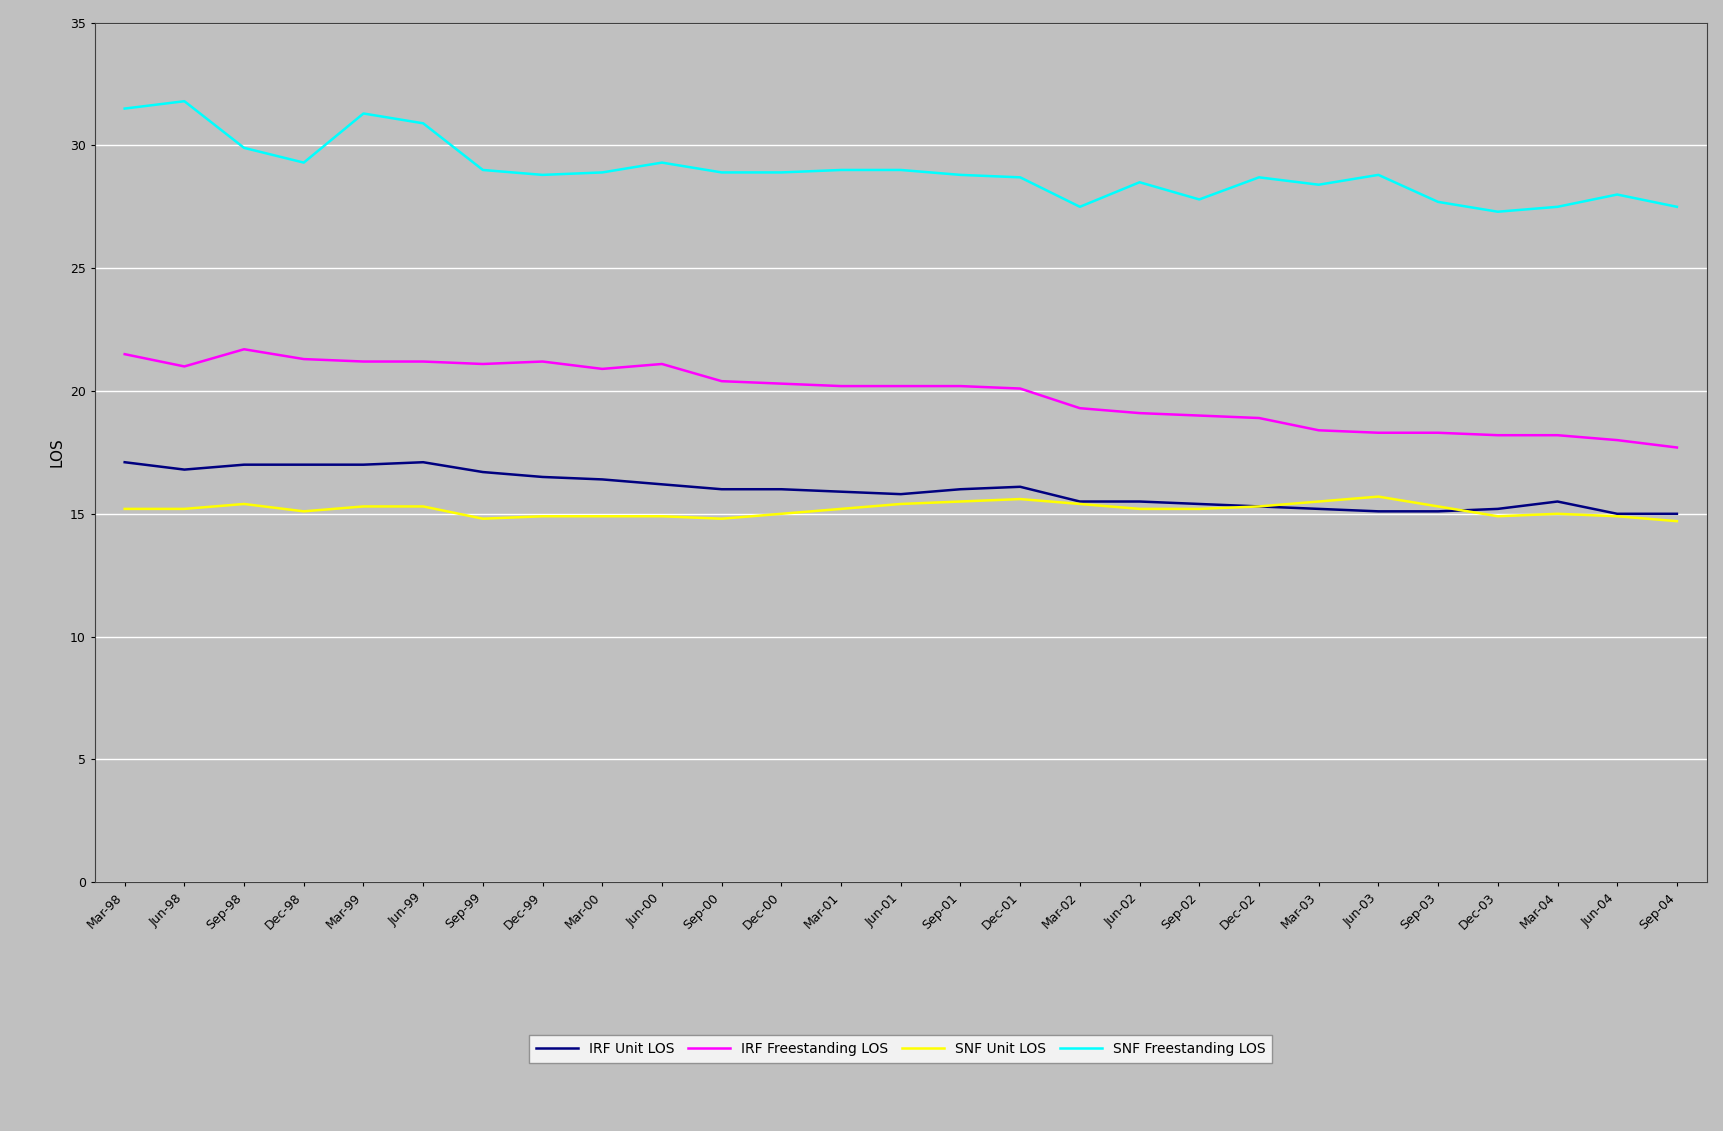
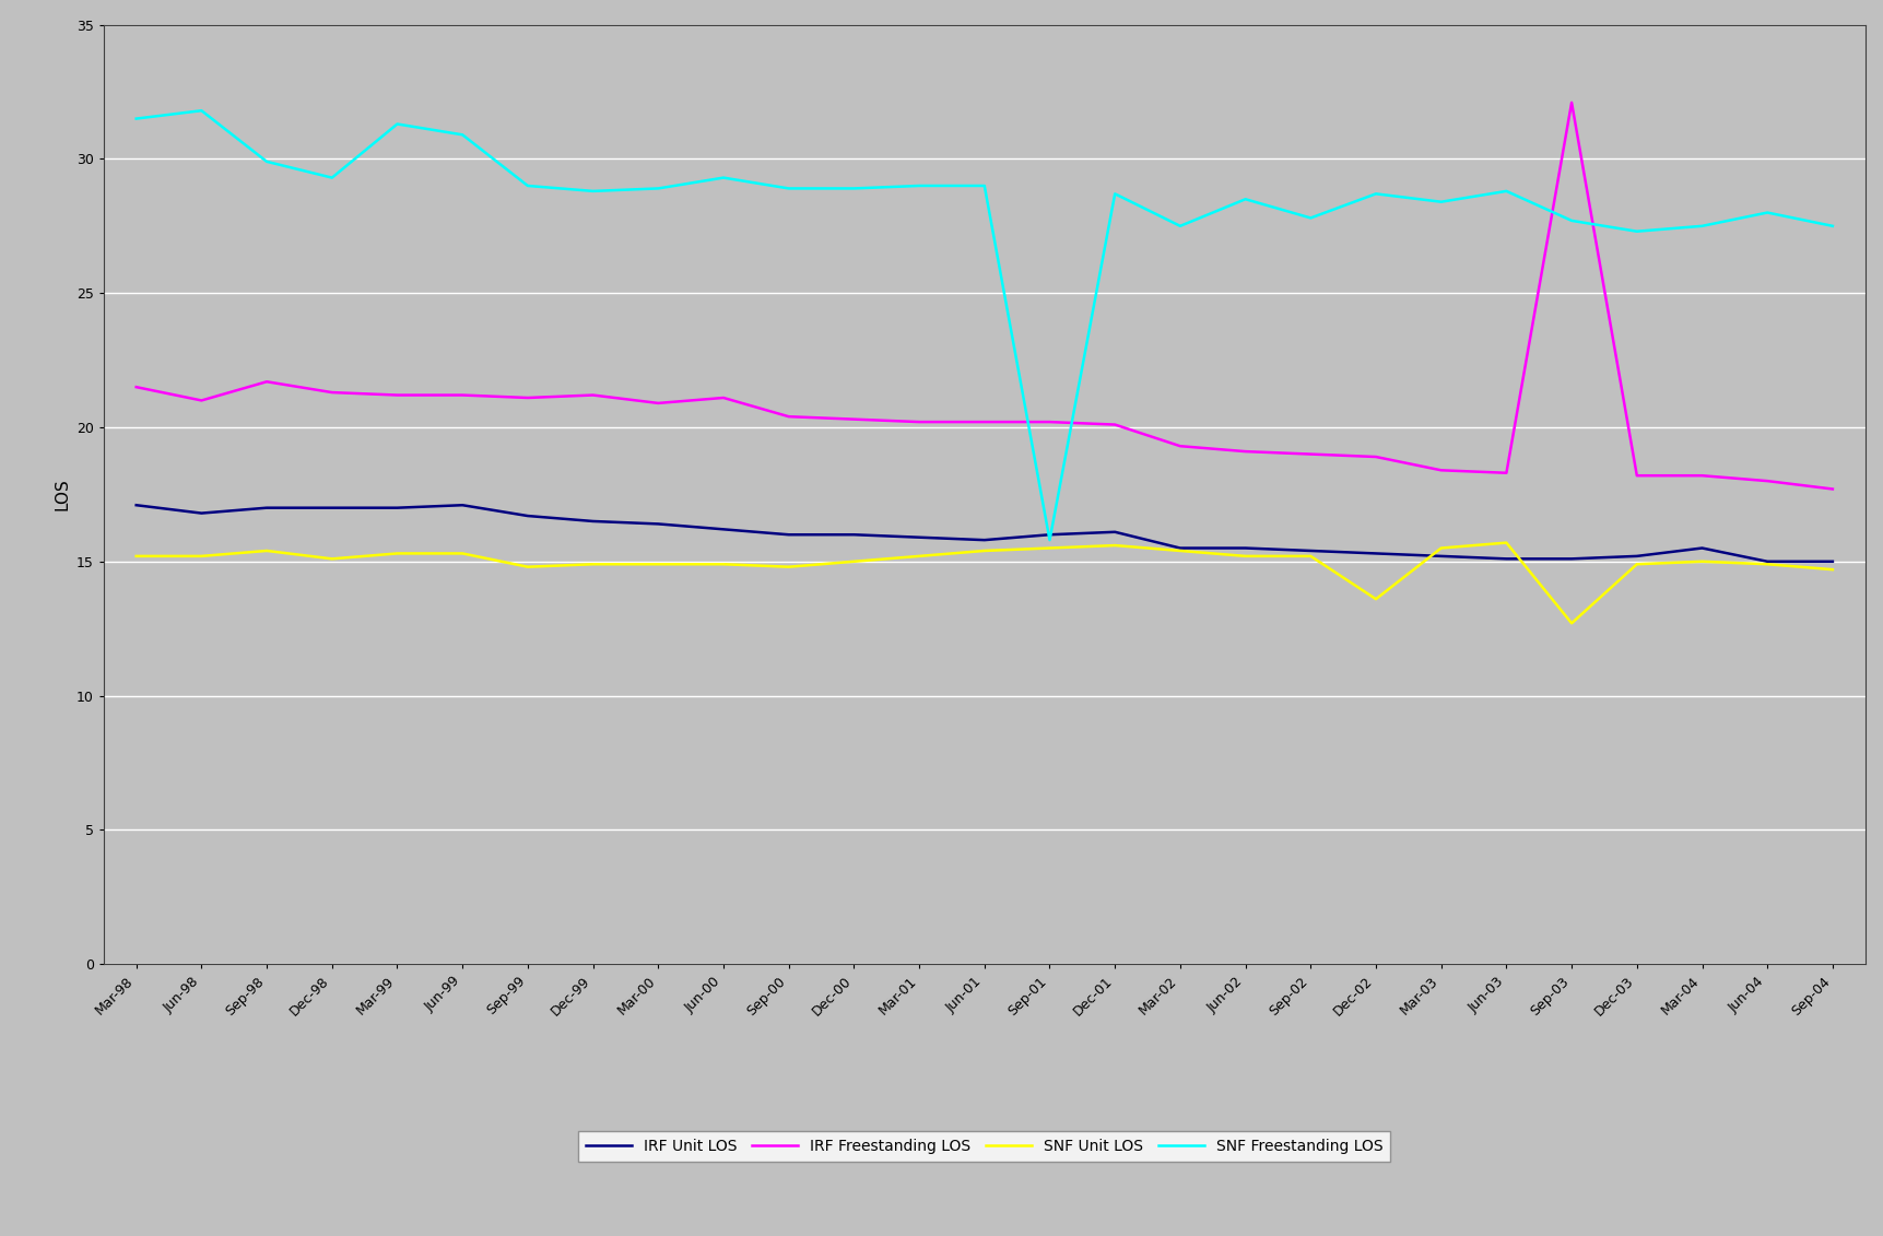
SNF Freestanding LOS/Sep-01: 28.8 -> 15.8
SNF Unit LOS/Dec-02: 15.3 -> 13.6
IRF Freestanding LOS/Sep-03: 18.3 -> 32.1
SNF Unit LOS/Sep-03: 15.3 -> 12.7
